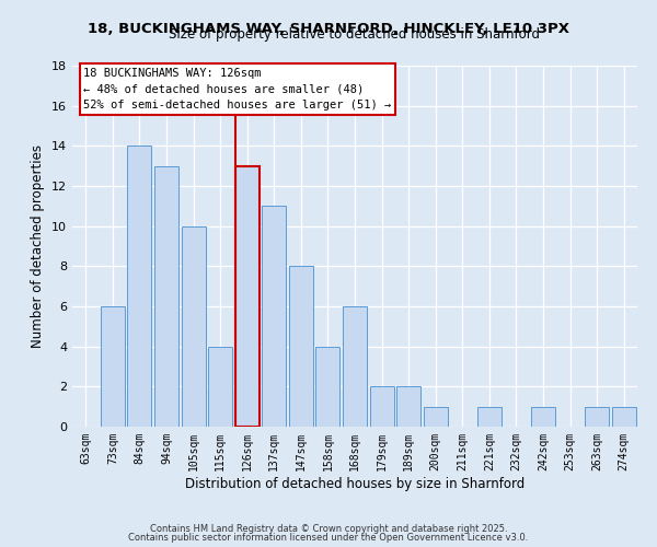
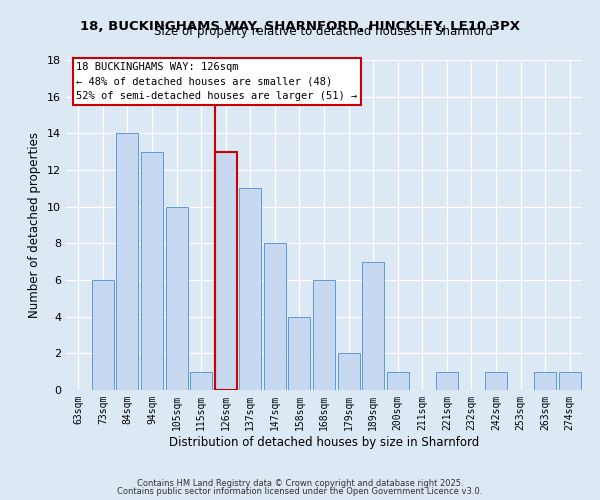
115sqm: 4 -> 1
189sqm: 2 -> 7
